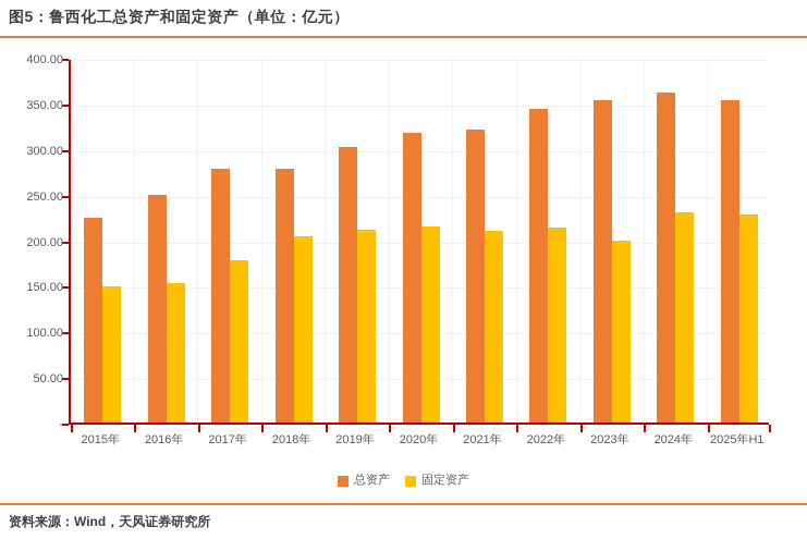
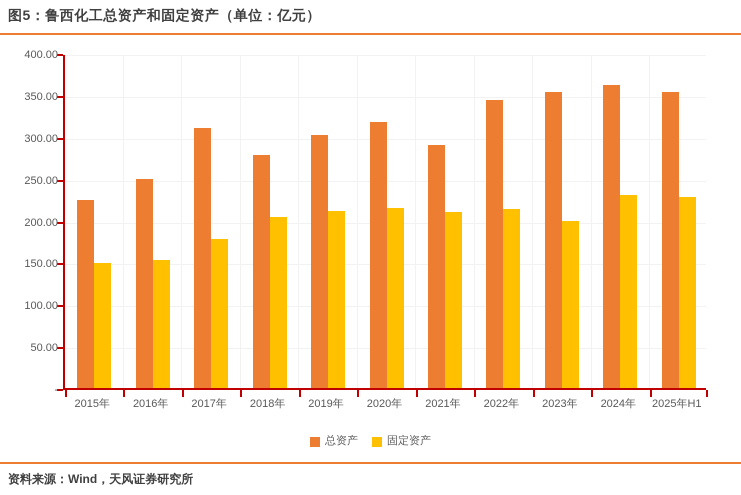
总资产/2017年: 280 -> 310
总资产/2021年: 320 -> 290
